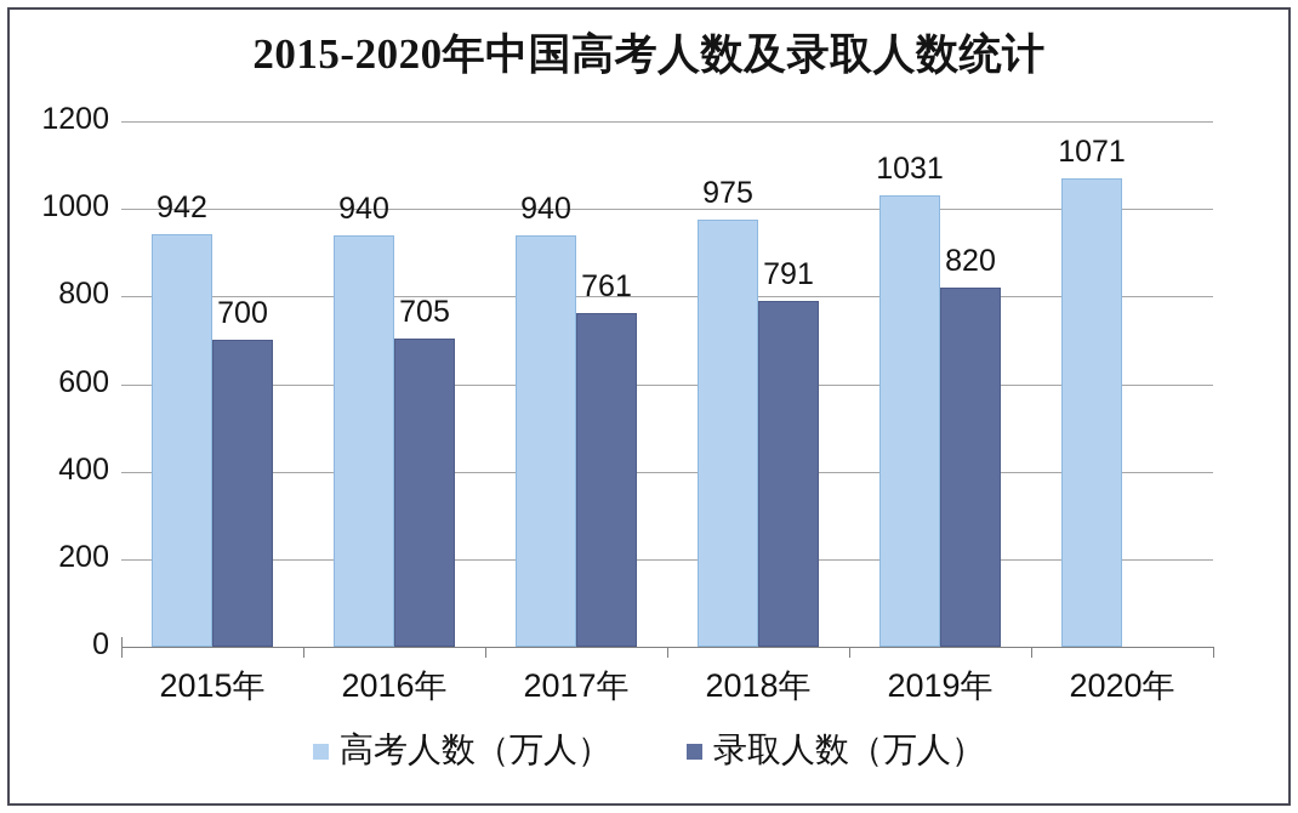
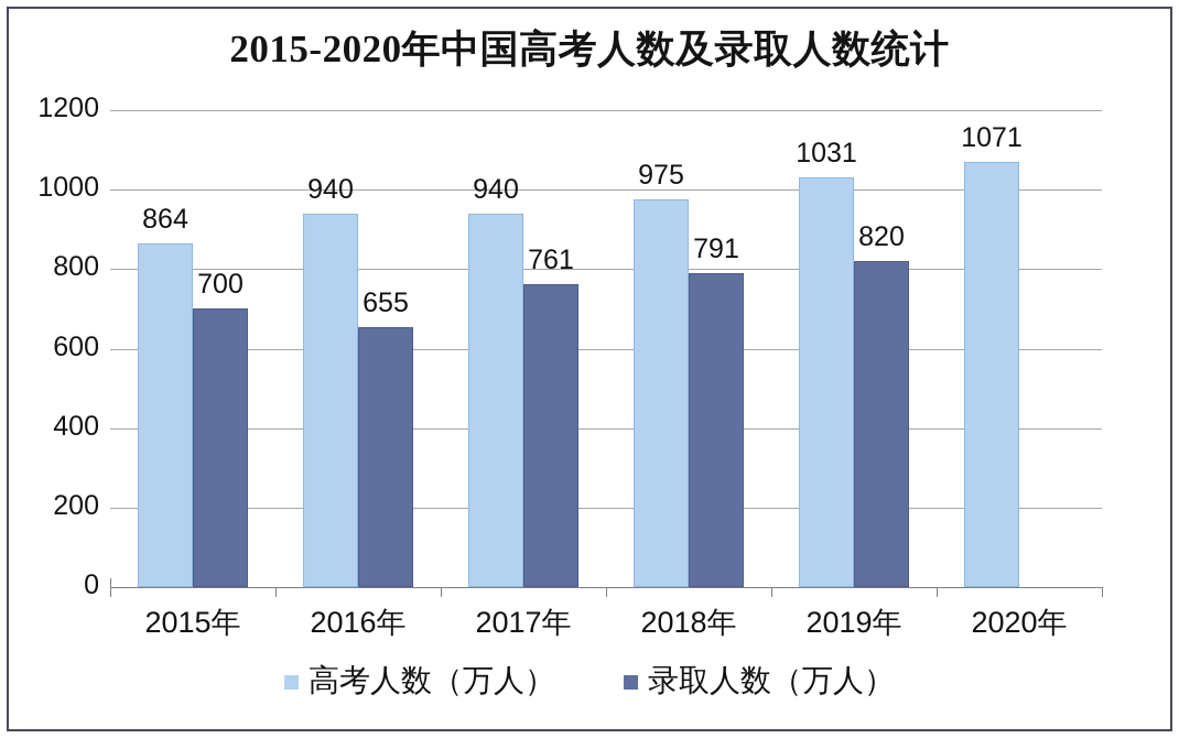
高考人数（万人）/2015年: 942 -> 864
录取人数（万人）/2016年: 705 -> 655
